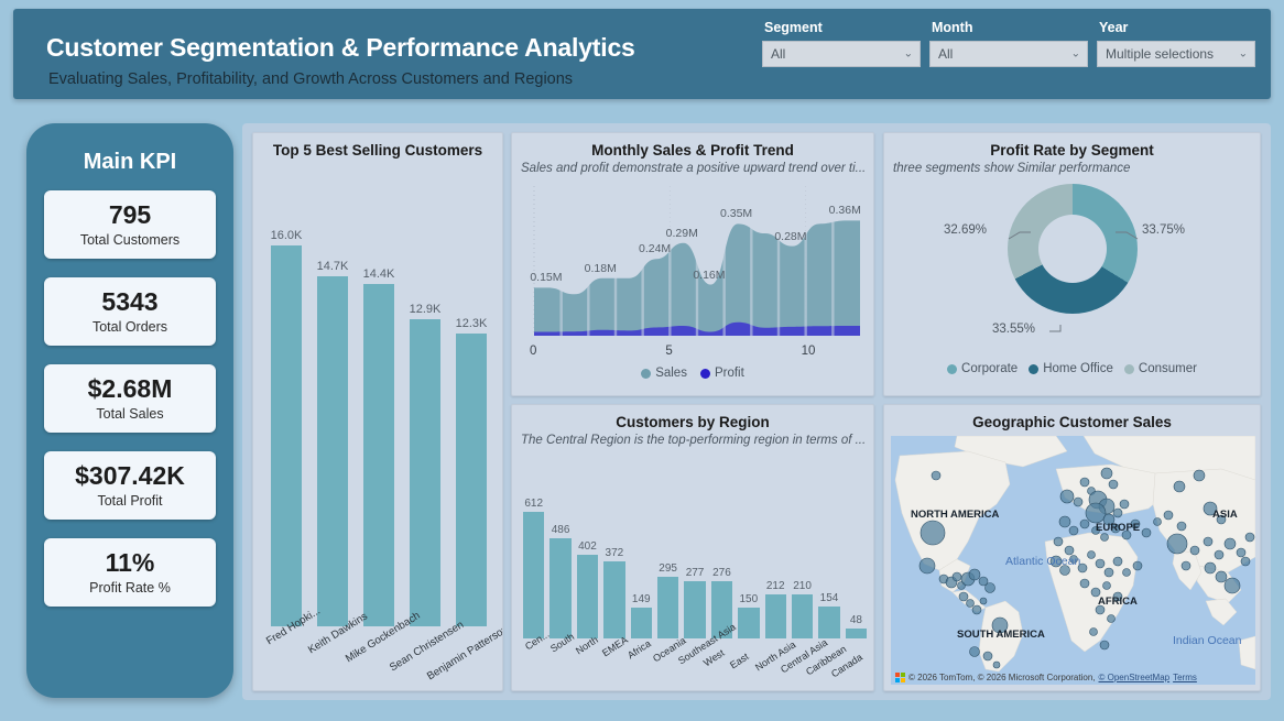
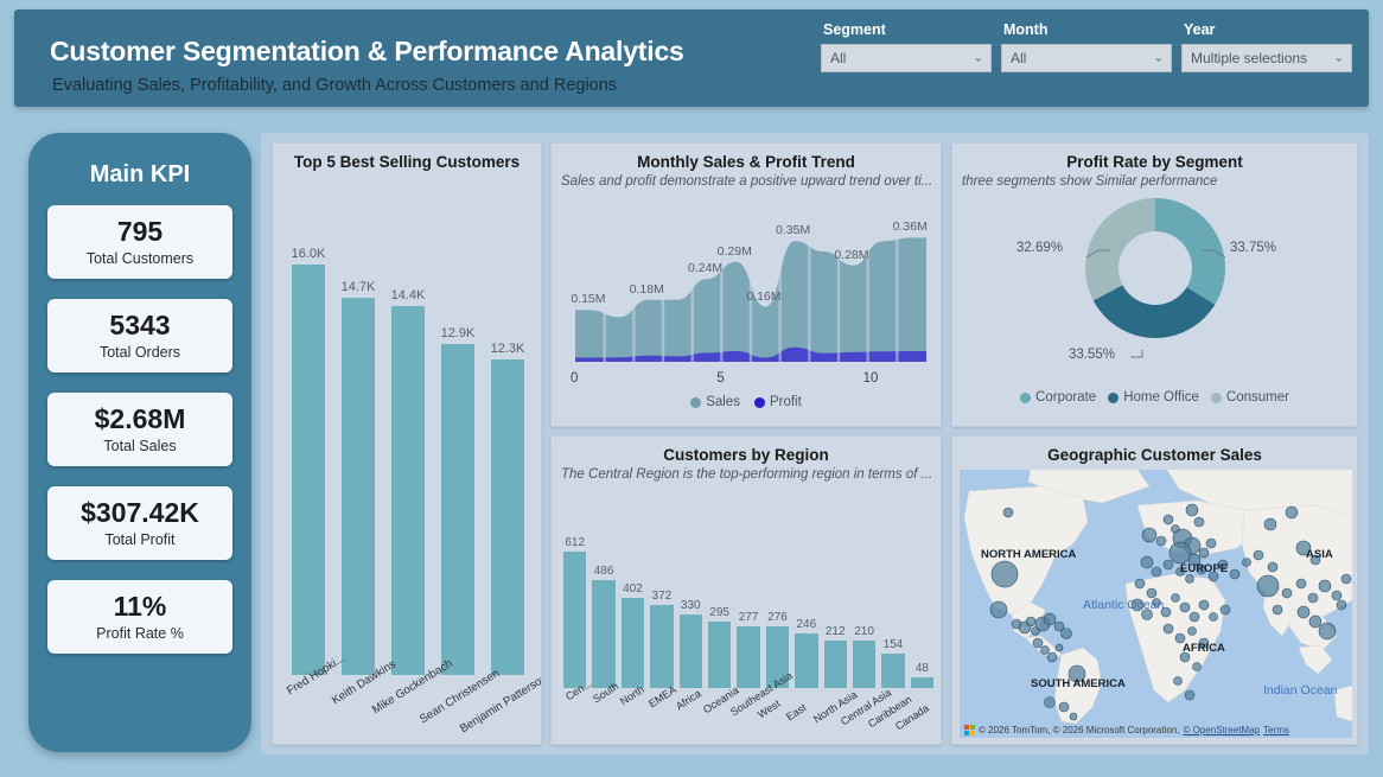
Customers by Region/Africa: 149 -> 330
Customers by Region/East: 150 -> 246
